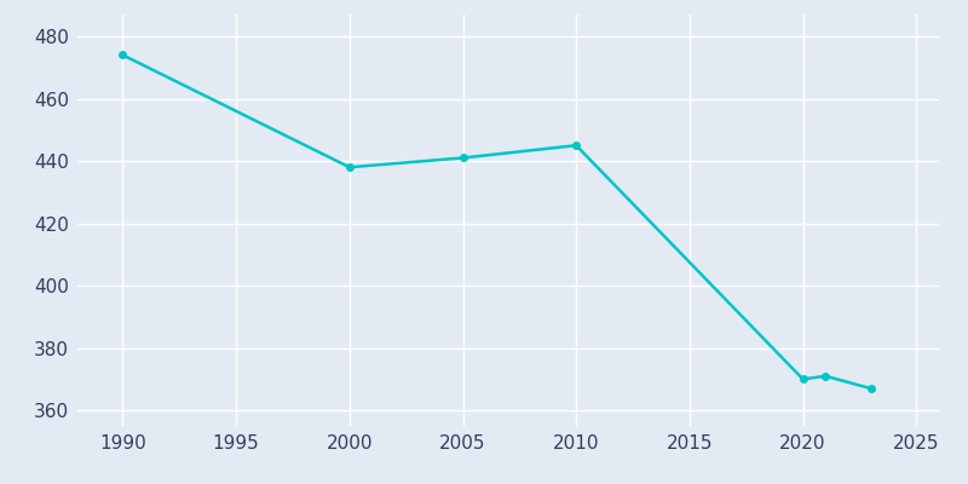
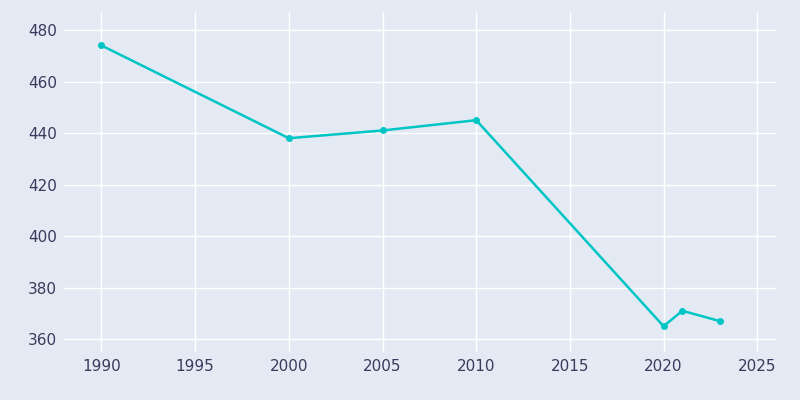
2020: 370 -> 365
